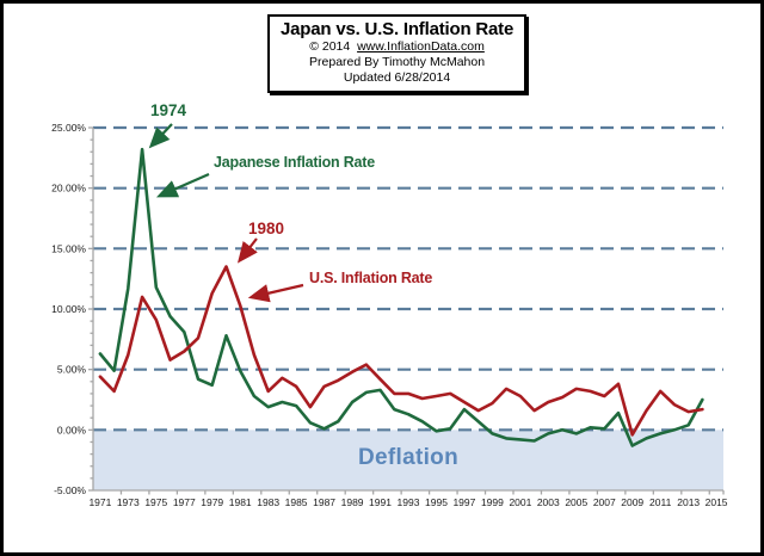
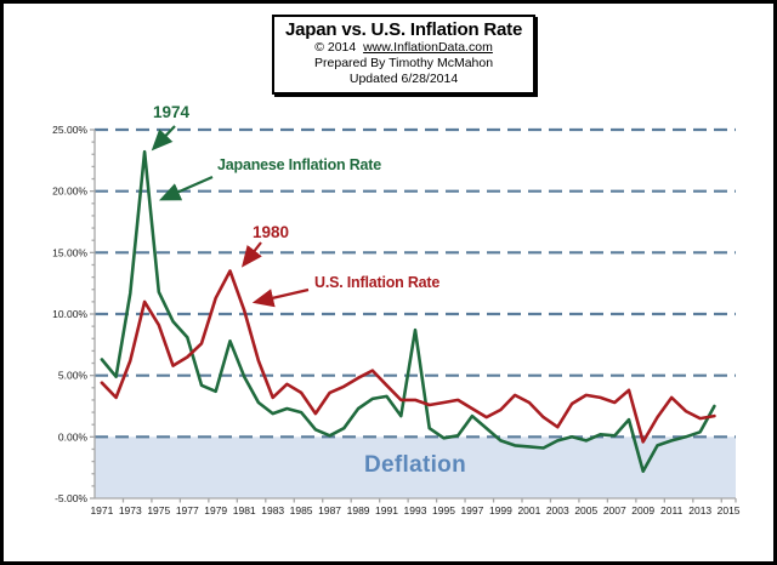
Japanese Inflation Rate/1993: 1.3% -> 8.7%
U.S. Inflation Rate/2003: 2.3% -> 0.8%
Japanese Inflation Rate/2009: -1.3% -> -2.8%
